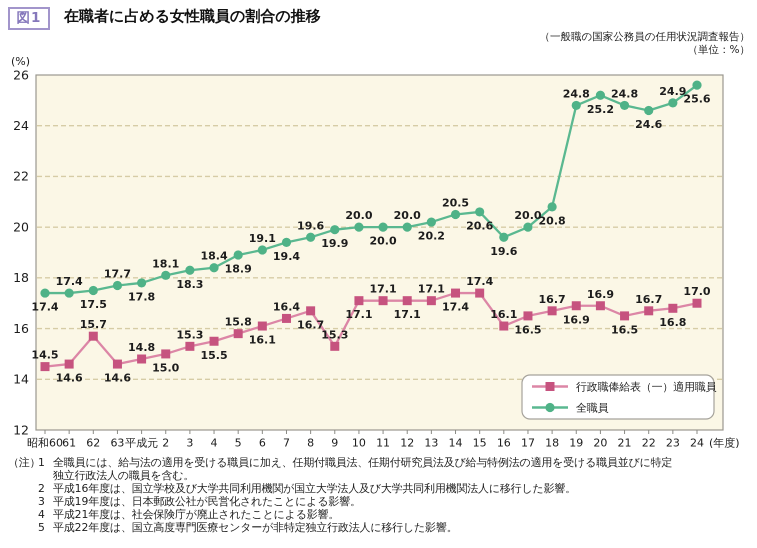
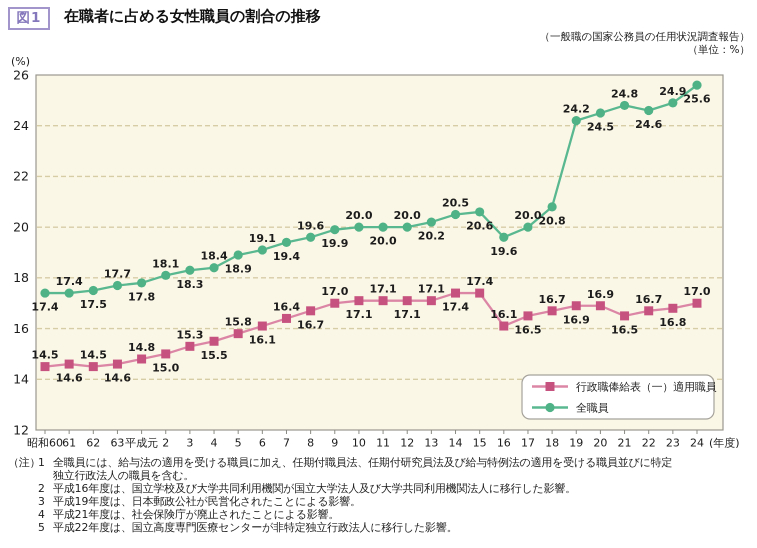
行政職俸給表（一）適用職員/62: 15.7 -> 14.5
行政職俸給表（一）適用職員/9: 15.3 -> 17.0
全職員/19: 24.8 -> 24.2
全職員/20: 25.2 -> 24.5
